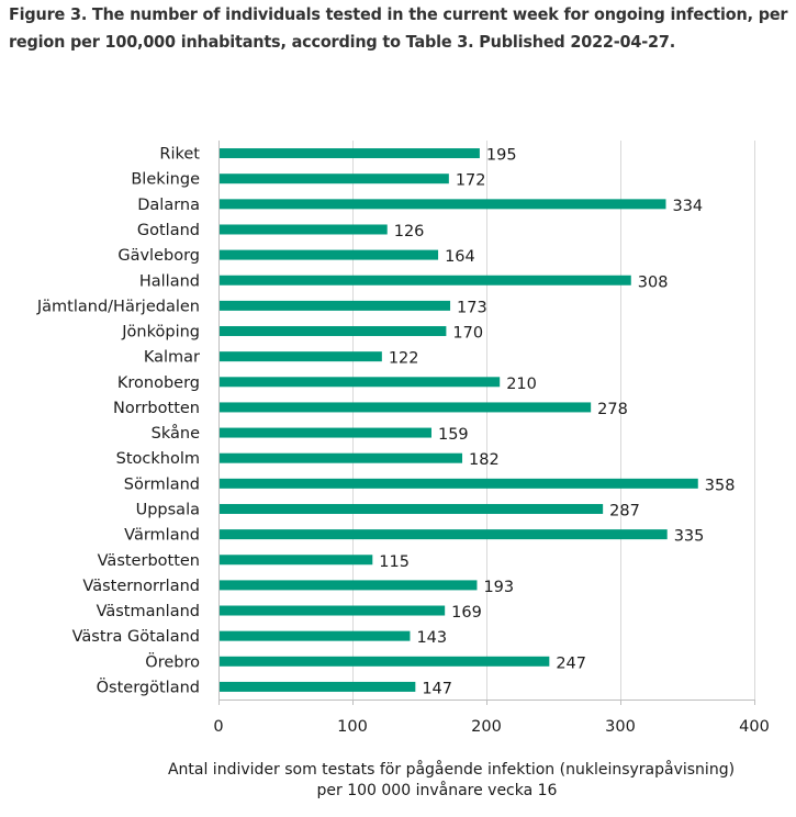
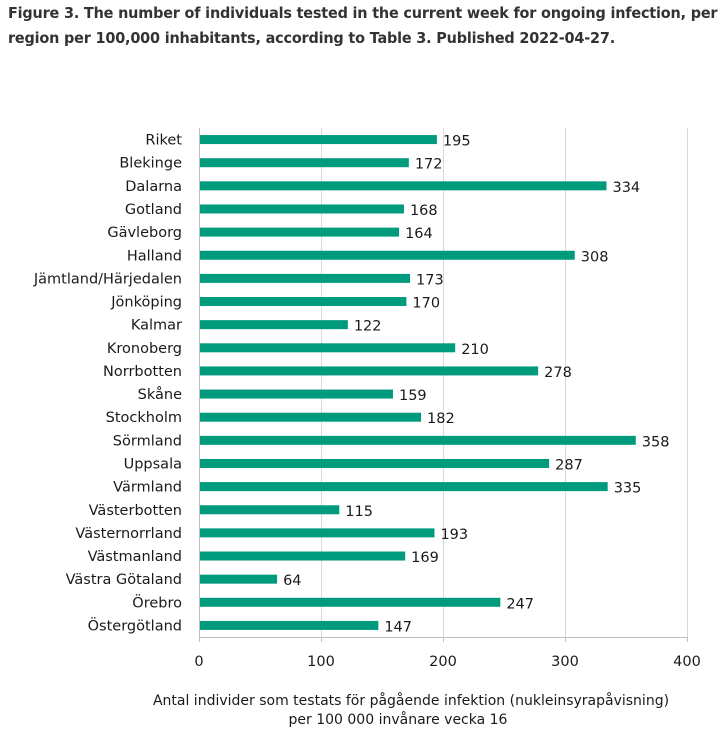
Gotland: 126 -> 168
Västra Götaland: 143 -> 64
